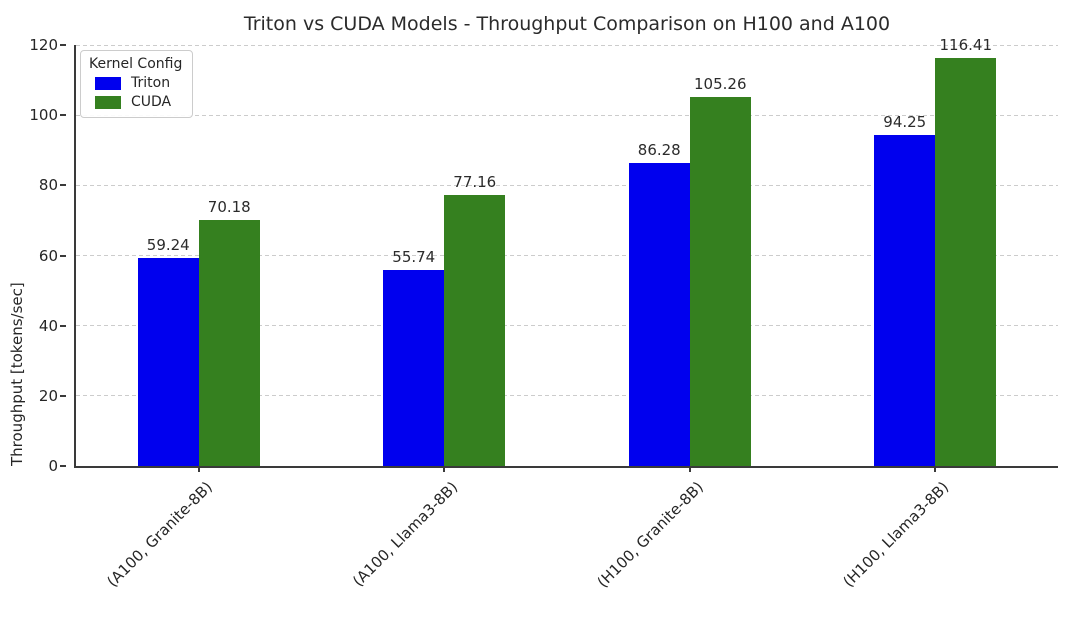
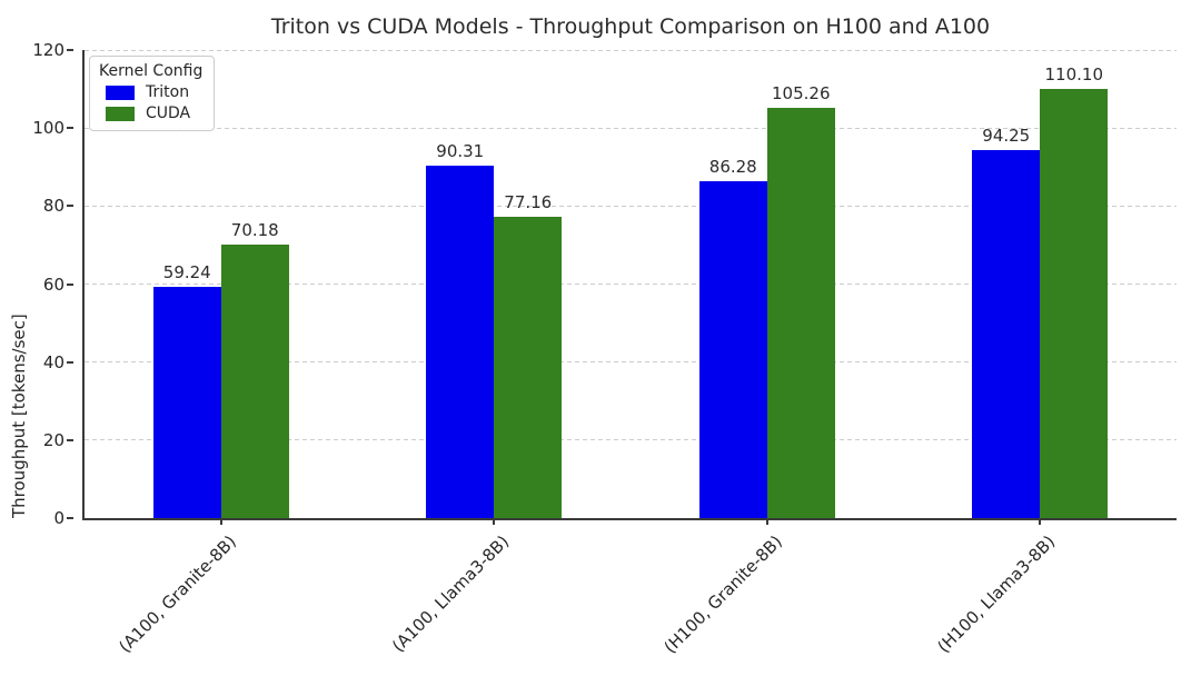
Triton/(A100, Llama3-8B): 55.74 -> 90.31
CUDA/(H100, Llama3-8B): 116.41 -> 110.10
